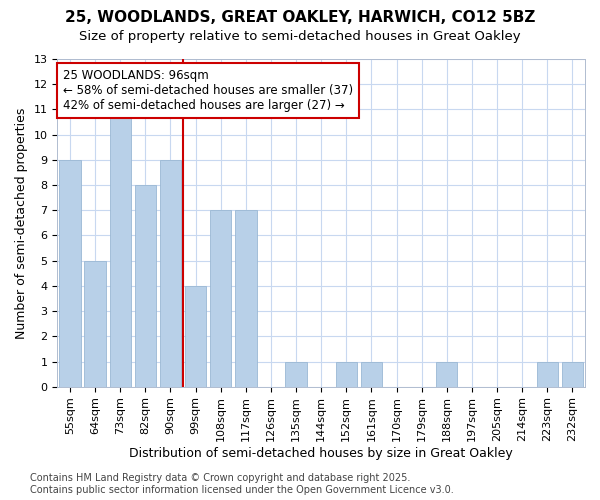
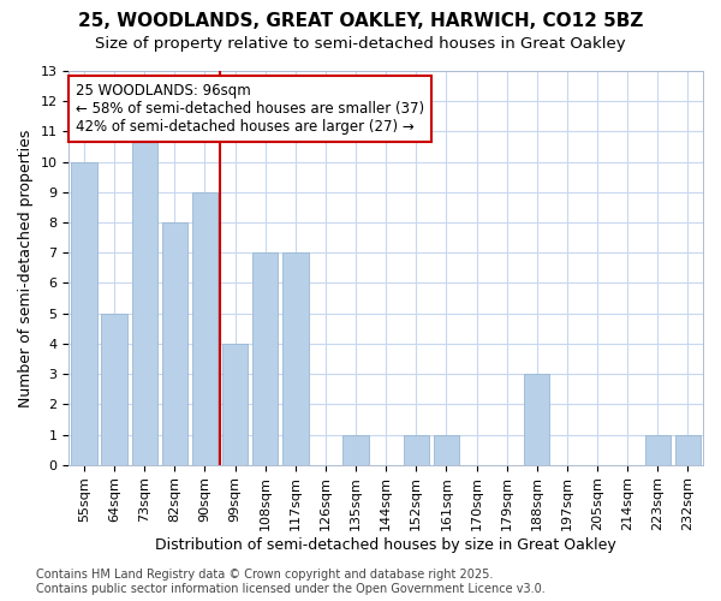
55sqm: 9 -> 10
188sqm: 1 -> 3
